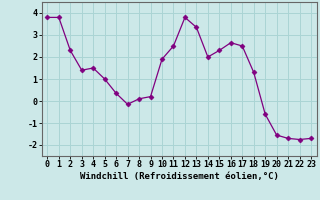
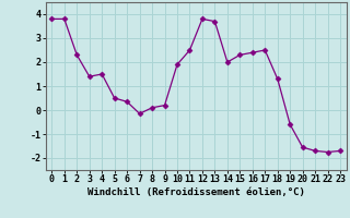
5: 1.00 -> 0.50
13: 3.35 -> 3.70
16: 2.65 -> 2.40
